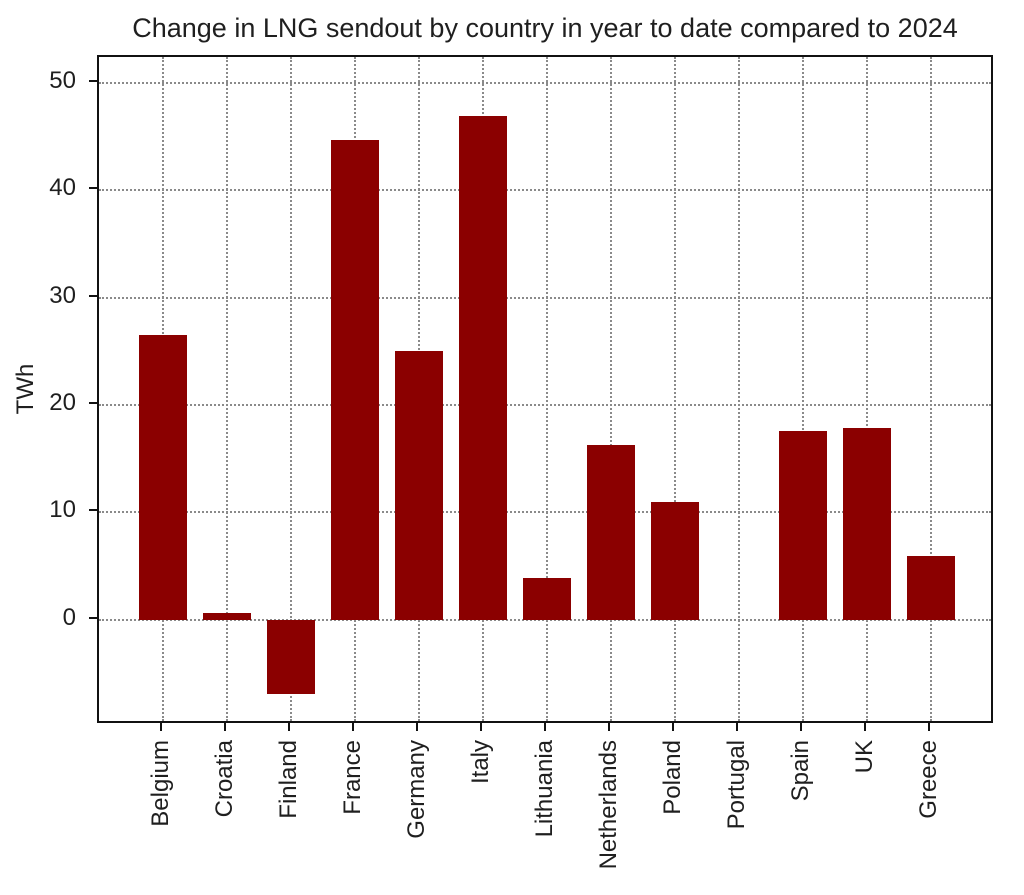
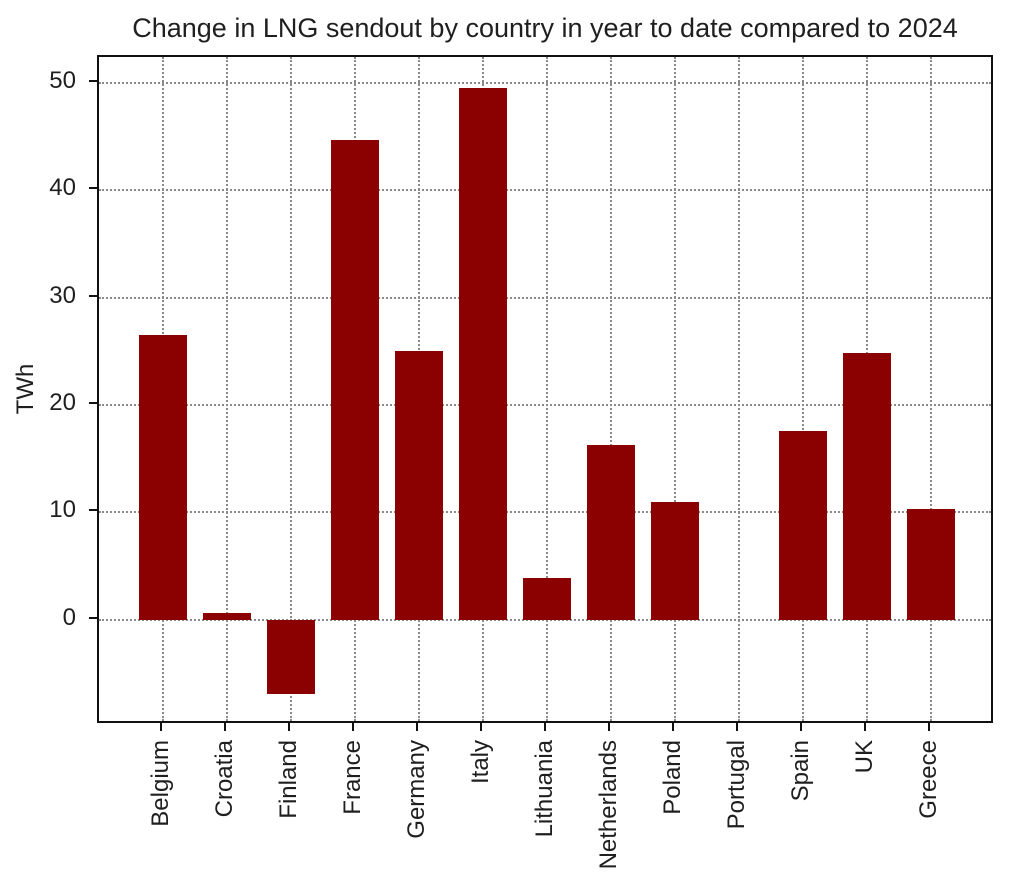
Italy: 46.9 -> 49.5
UK: 17.9 -> 24.8
Greece: 5.9 -> 10.3
